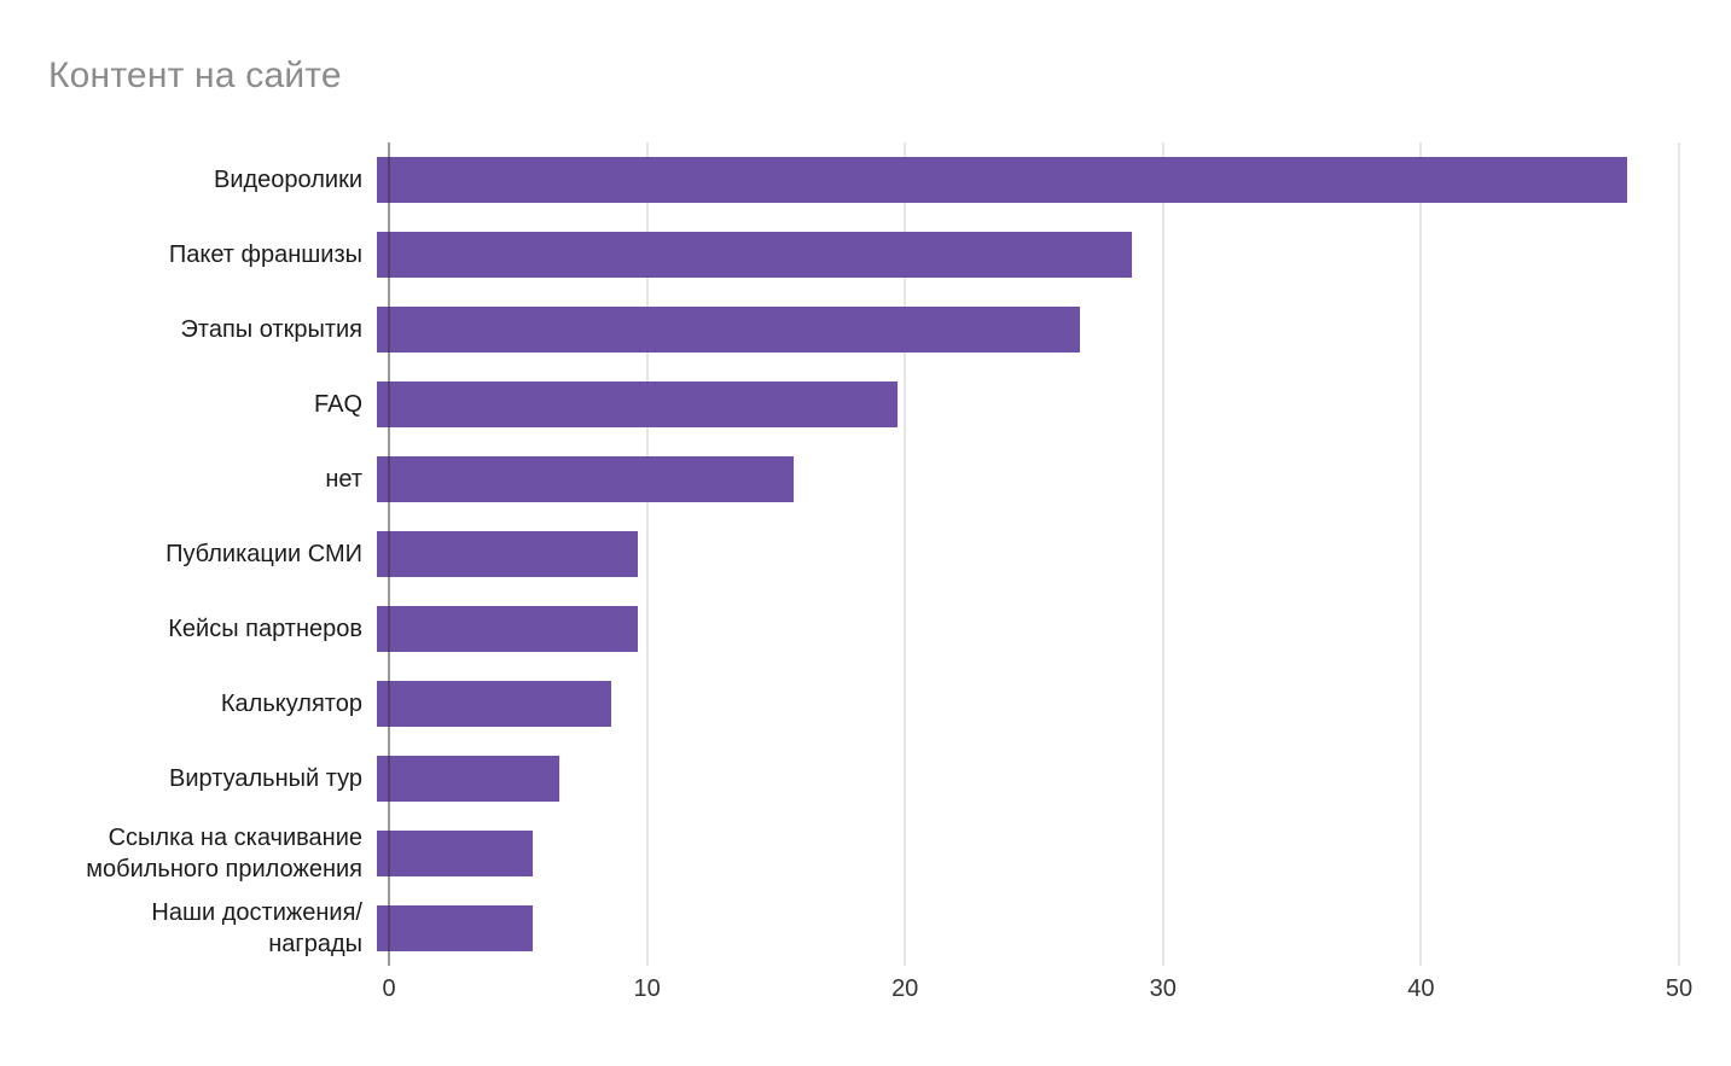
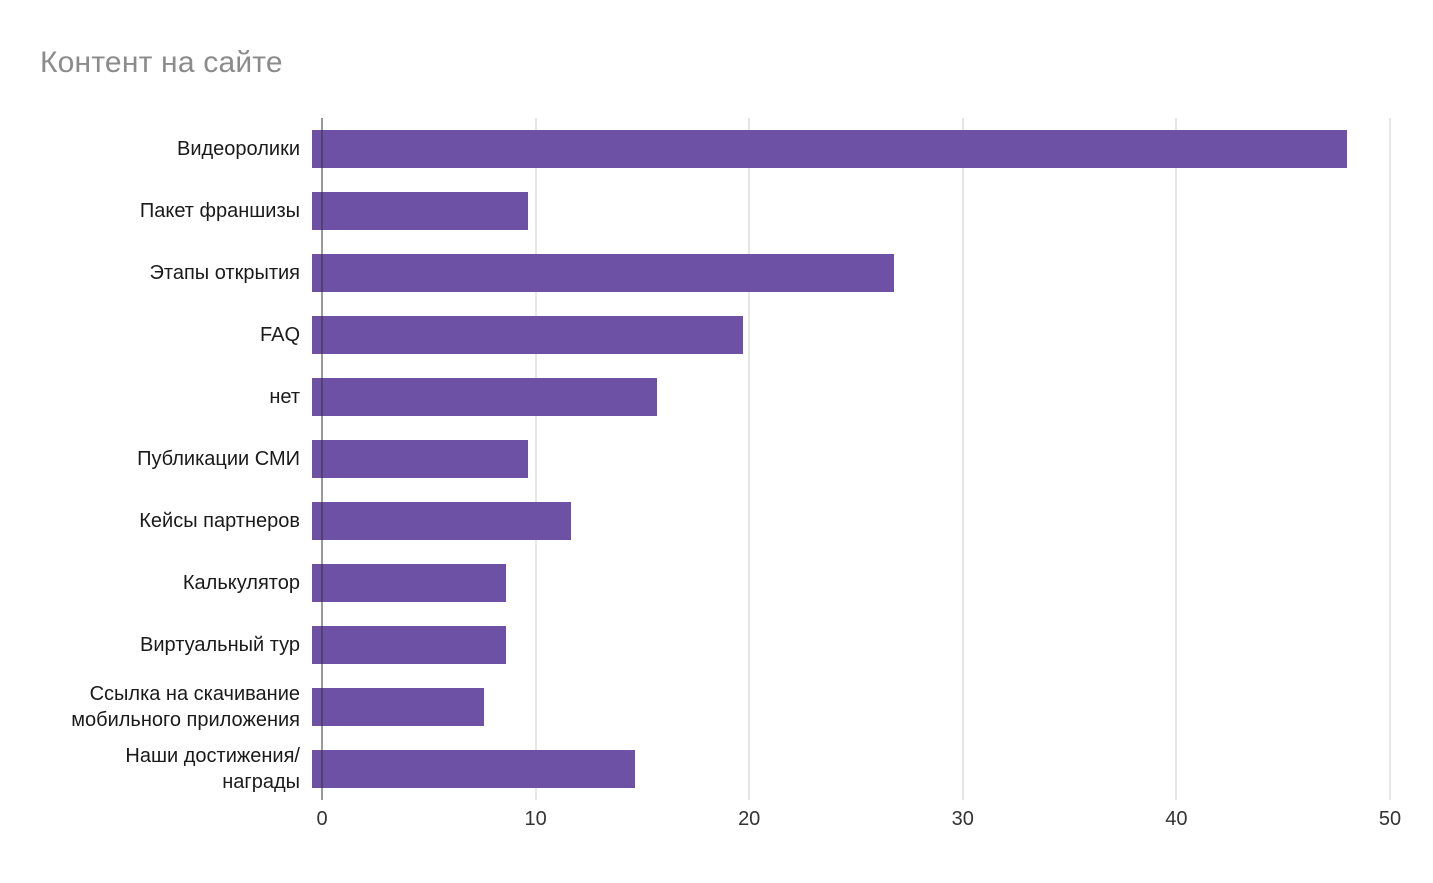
Пакет франшизы: 29 -> 10
Кейсы партнеров: 10 -> 12
Виртуальный тур: 7 -> 9
Ссылка на скачивание мобильного приложения: 6 -> 8
Наши достижения/награды: 6 -> 15
